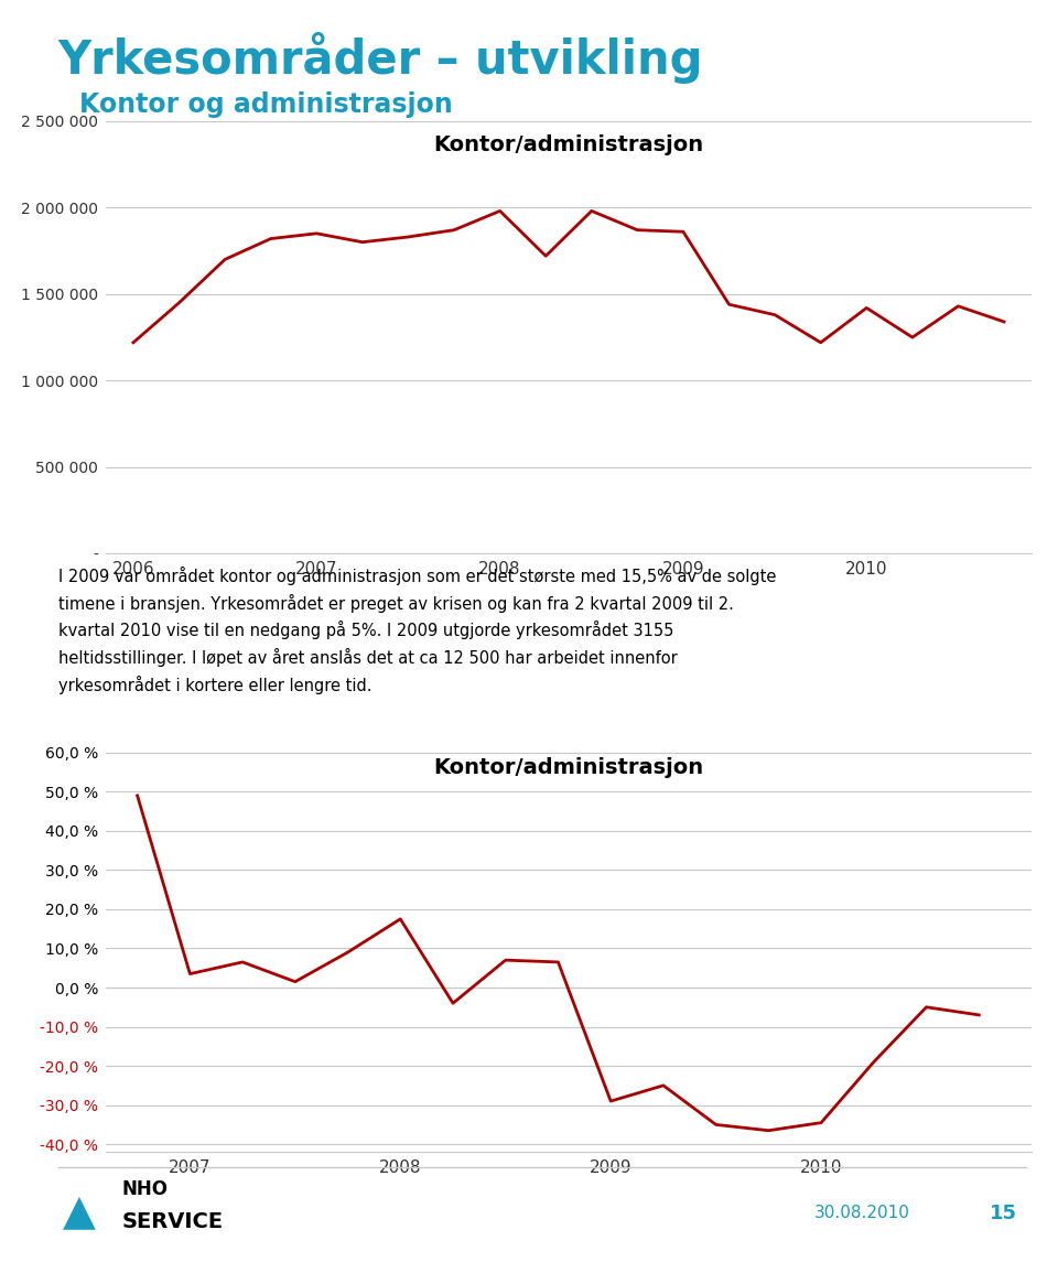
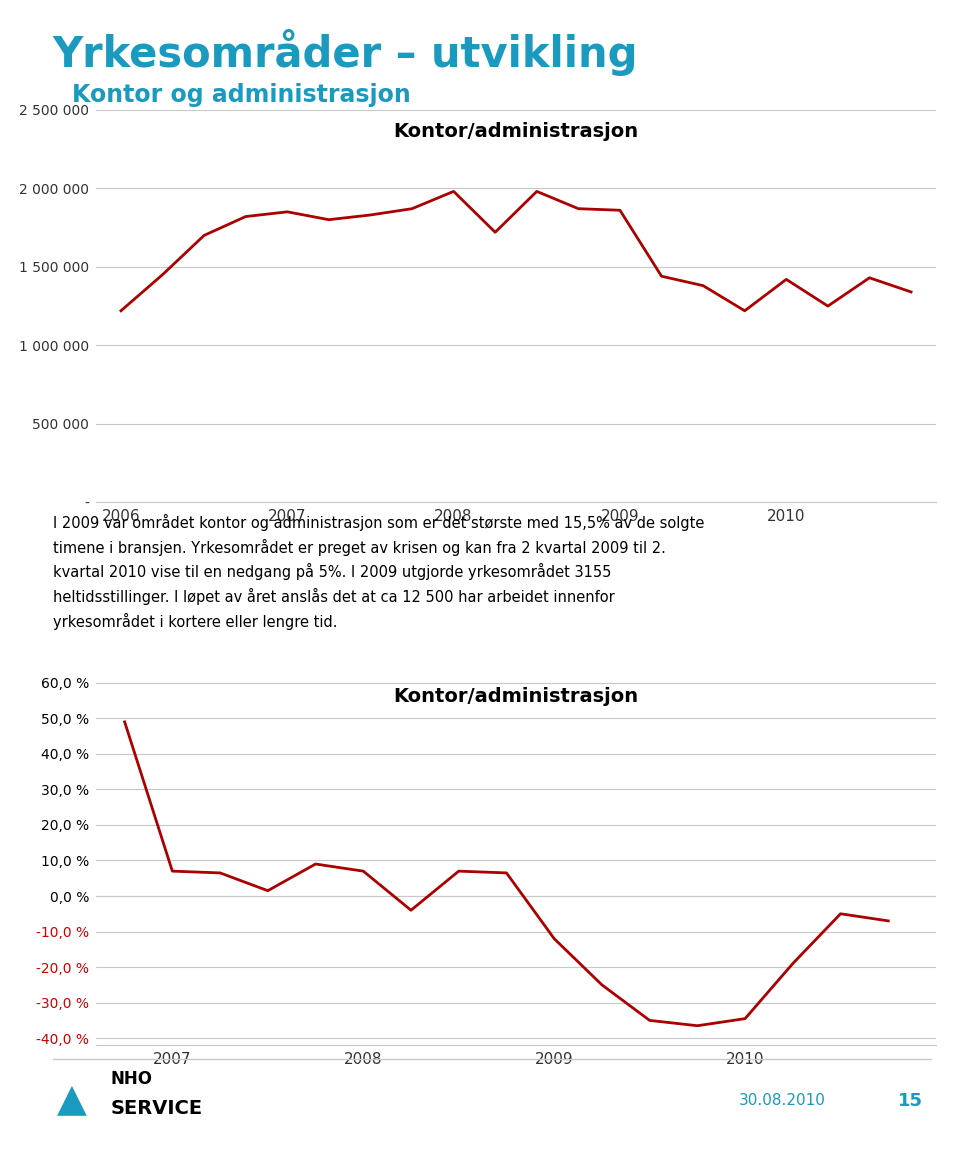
2007: 3,5 % -> 7,0 %
2008: 17,5 % -> 7,0 %
2009: -29,0 % -> -12,0 %
